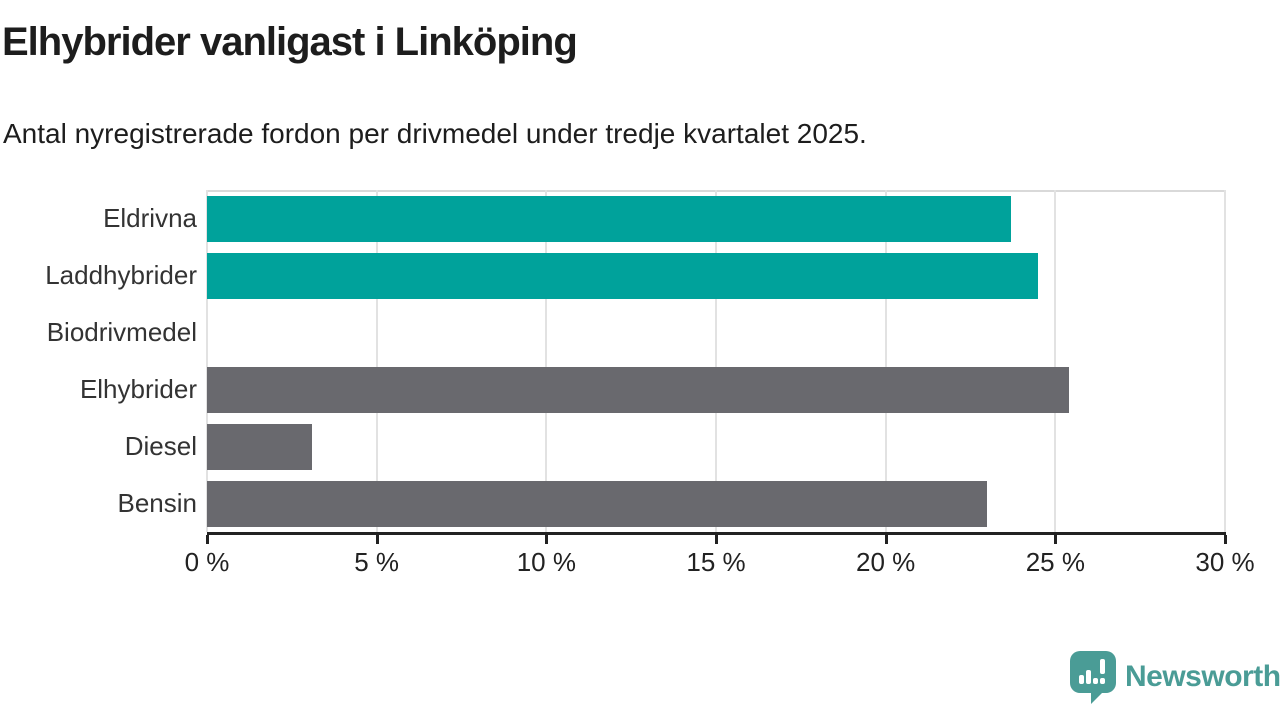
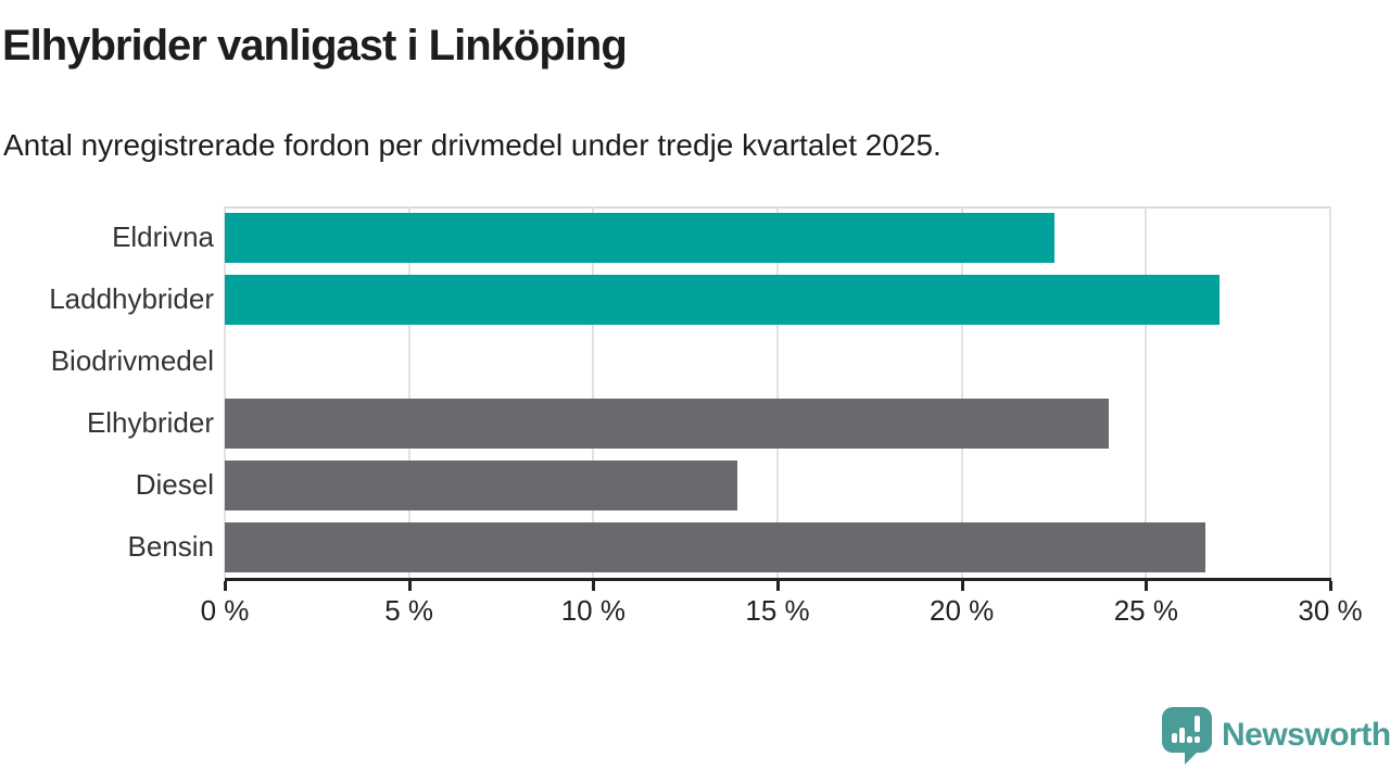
Eldrivna: 23.7% -> 22.5%
Laddhybrider: 24.5% -> 27.0%
Elhybrider: 25.4% -> 24.0%
Diesel: 3.1% -> 13.9%
Bensin: 23.0% -> 26.6%
